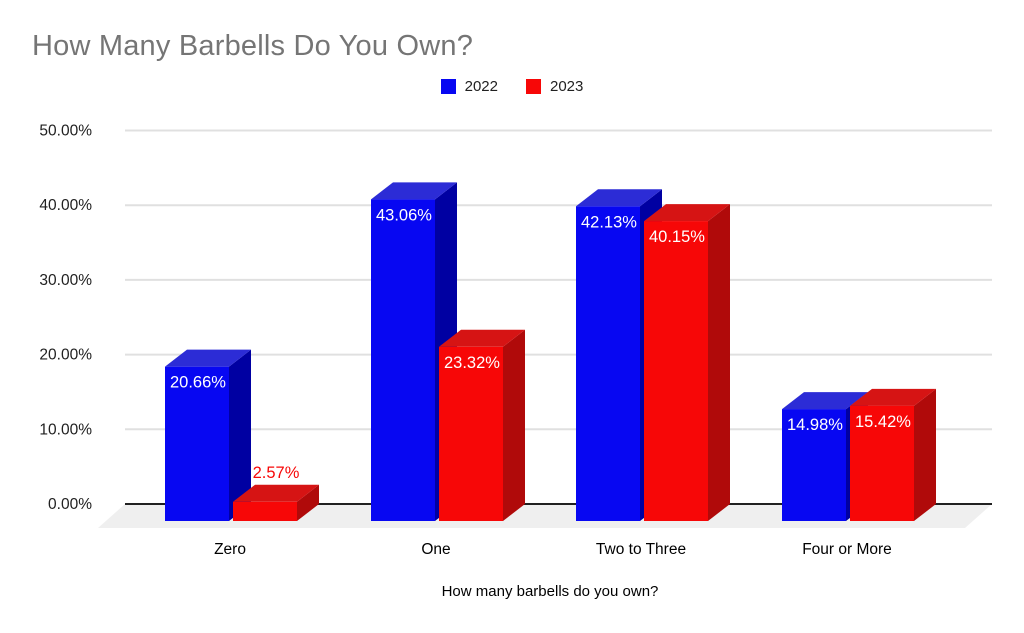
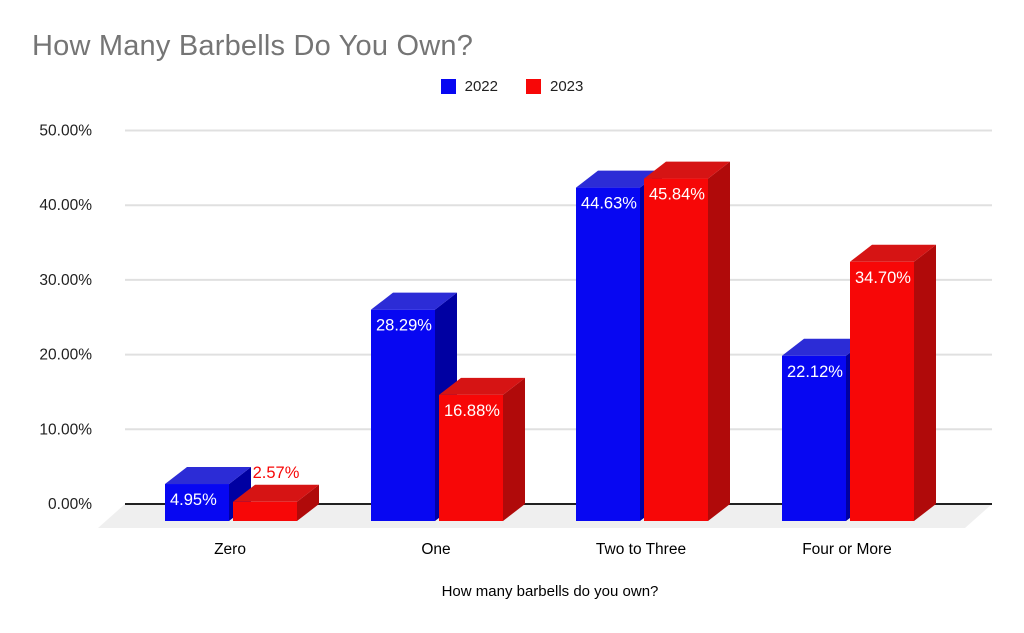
2022/Zero: 20.66% -> 4.95%
2022/One: 43.06% -> 28.29%
2023/One: 23.32% -> 16.88%
2022/Two to Three: 42.13% -> 44.63%
2023/Two to Three: 40.15% -> 45.84%
2022/Four or More: 14.98% -> 22.12%
2023/Four or More: 15.42% -> 34.70%
